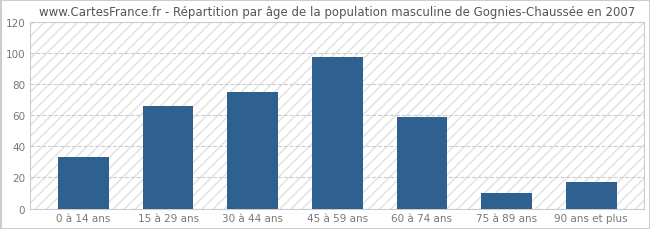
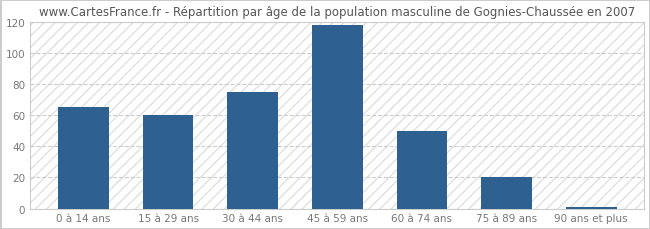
0 à 14 ans: 33 -> 65
15 à 29 ans: 66 -> 60
45 à 59 ans: 97 -> 118
60 à 74 ans: 59 -> 50
75 à 89 ans: 10 -> 20
90 ans et plus: 17 -> 1
